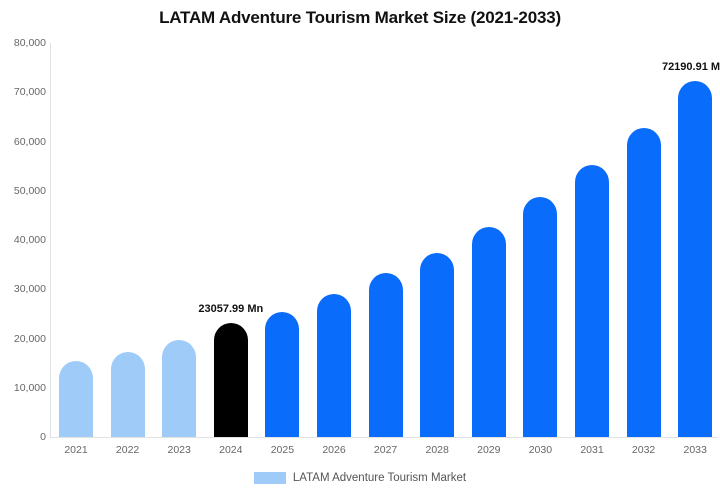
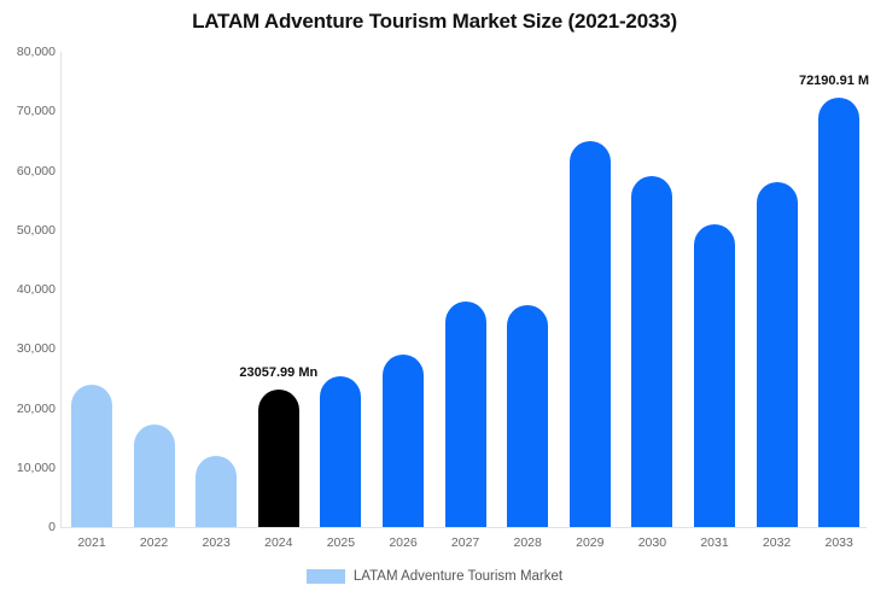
2021: 15000 -> 24000
2023: 20000 -> 12000
2027: 33000 -> 38000
2029: 43000 -> 65000
2030: 49000 -> 59000
2031: 55000 -> 51000
2032: 63000 -> 58000
